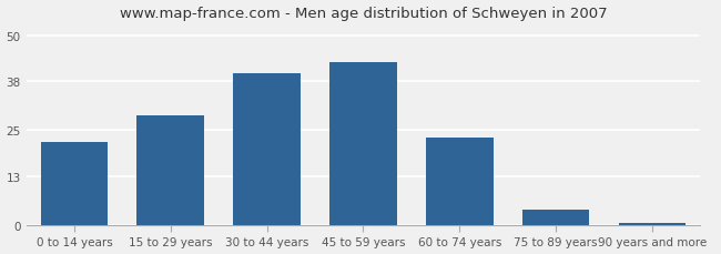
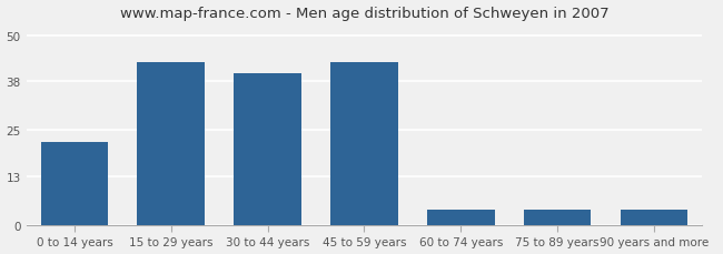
15 to 29 years: 29.0 -> 43.0
60 to 74 years: 23.0 -> 4.0
90 years and more: 0.5 -> 4.0
